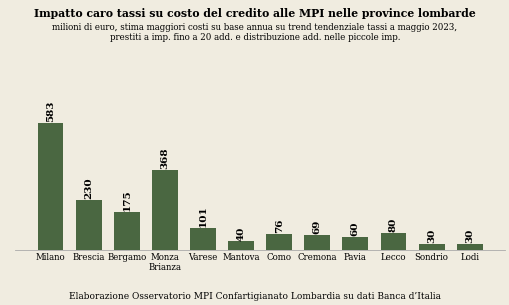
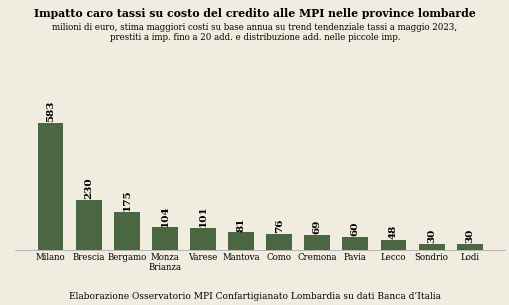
Monza Brianza: 368 -> 104
Mantova: 40 -> 81
Lecco: 80 -> 48
